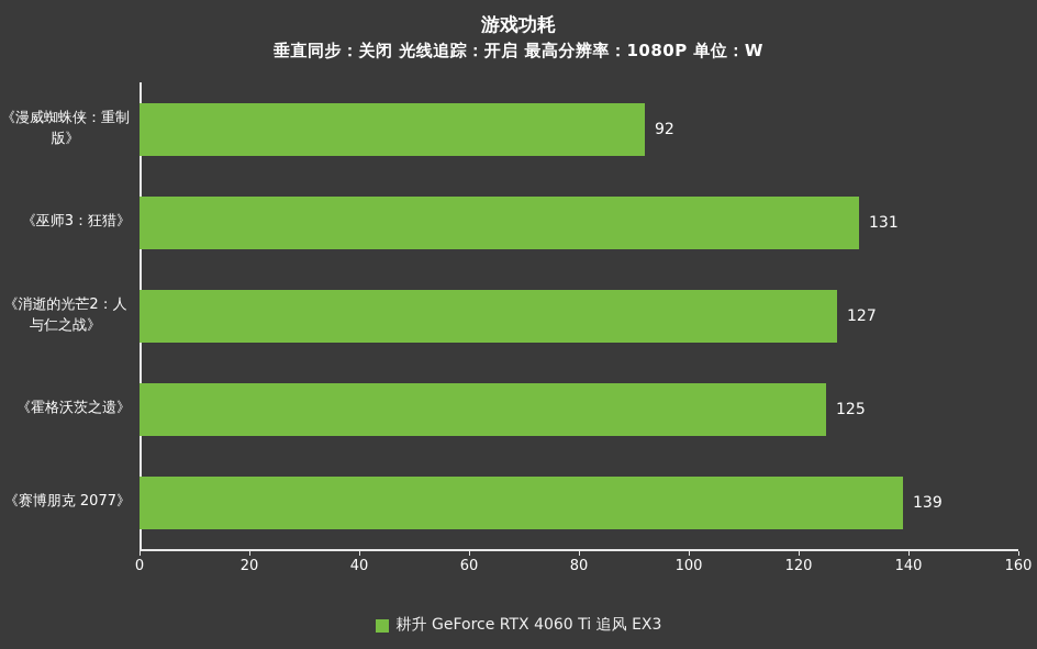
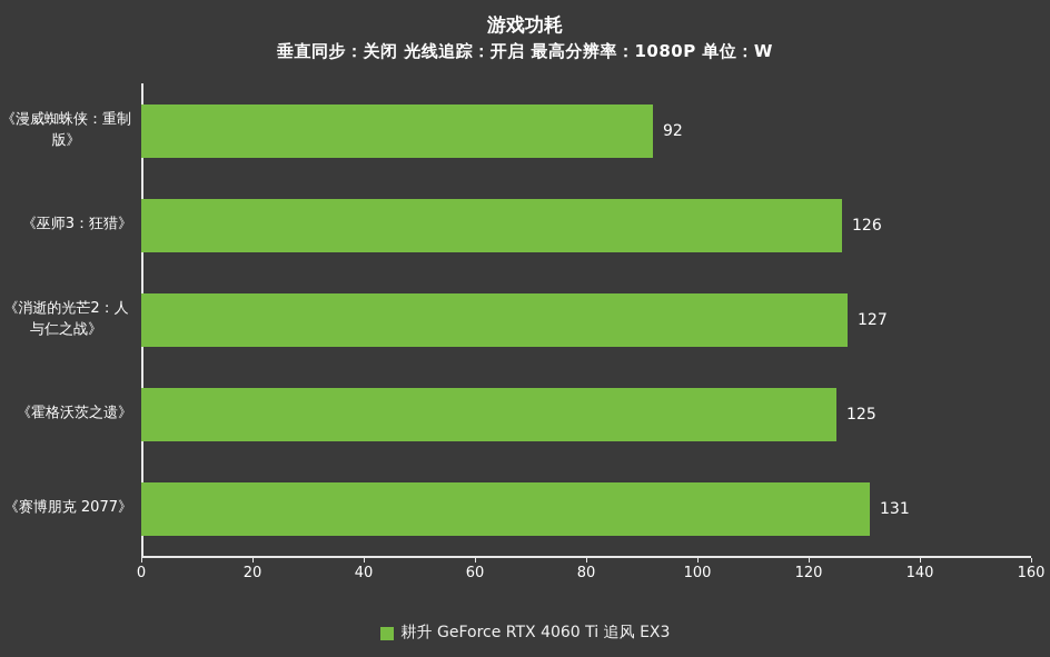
《巫师3：狂猎》: 131 -> 126
《赛博朋克 2077》: 139 -> 131
